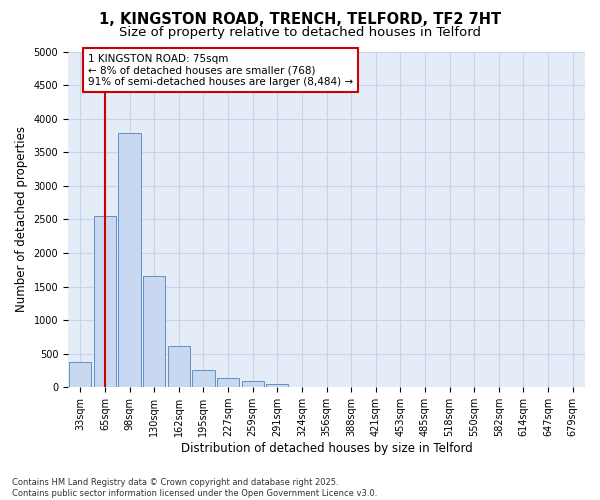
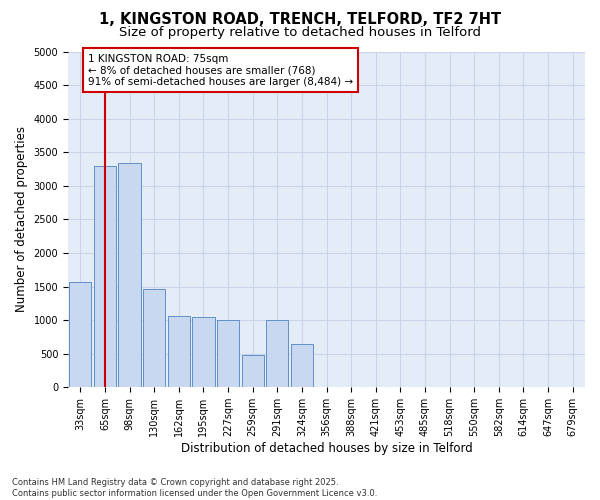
33sqm: 380 -> 1560
65sqm: 2550 -> 3300
98sqm: 3780 -> 3340
130sqm: 1650 -> 1460
162sqm: 620 -> 1060
195sqm: 250 -> 1040
227sqm: 130 -> 1000
259sqm: 90 -> 480
291sqm: 50 -> 1000
324sqm: 10 -> 640
